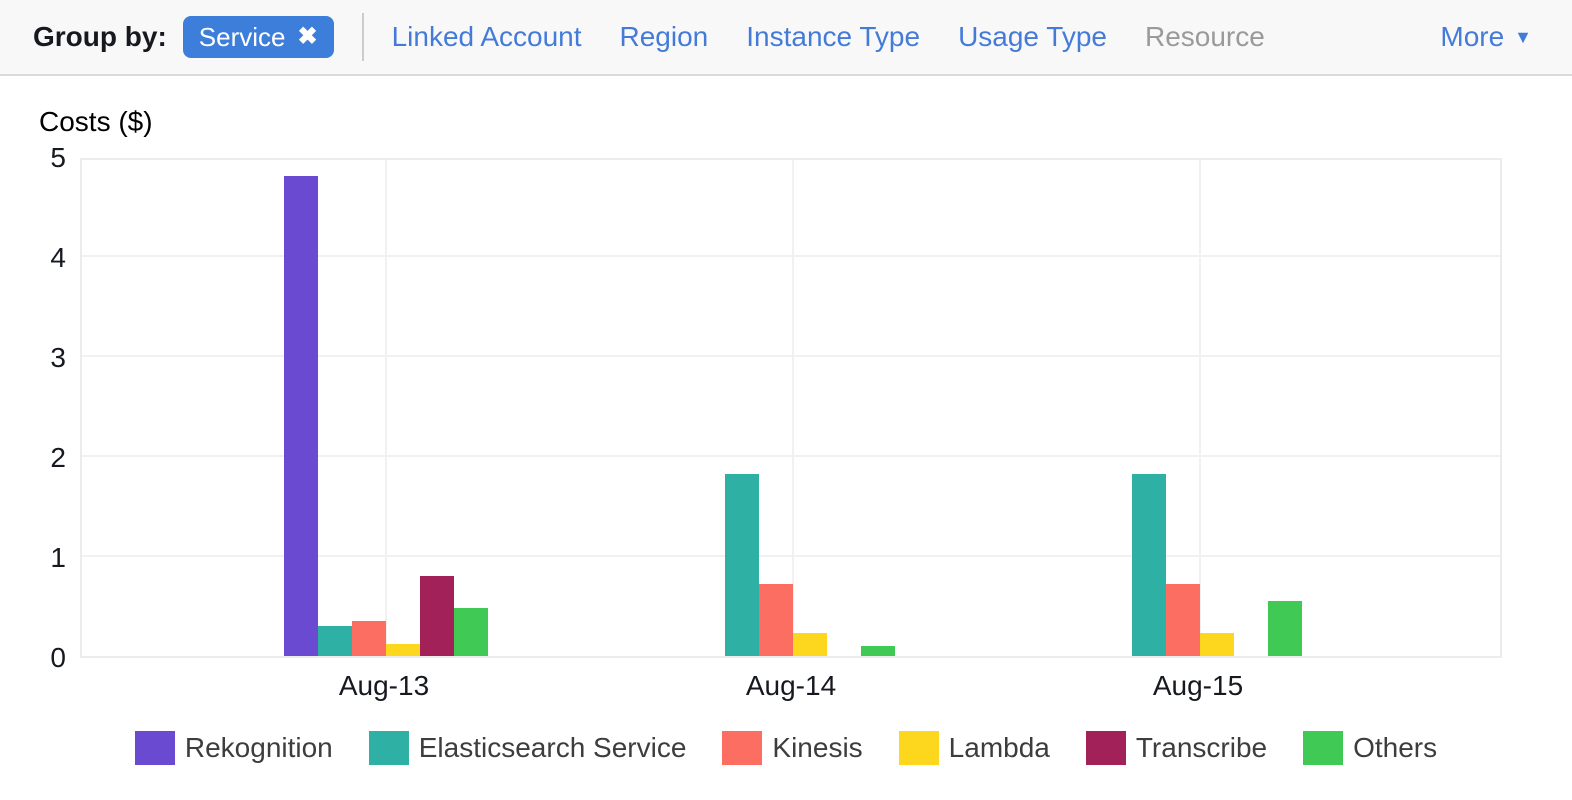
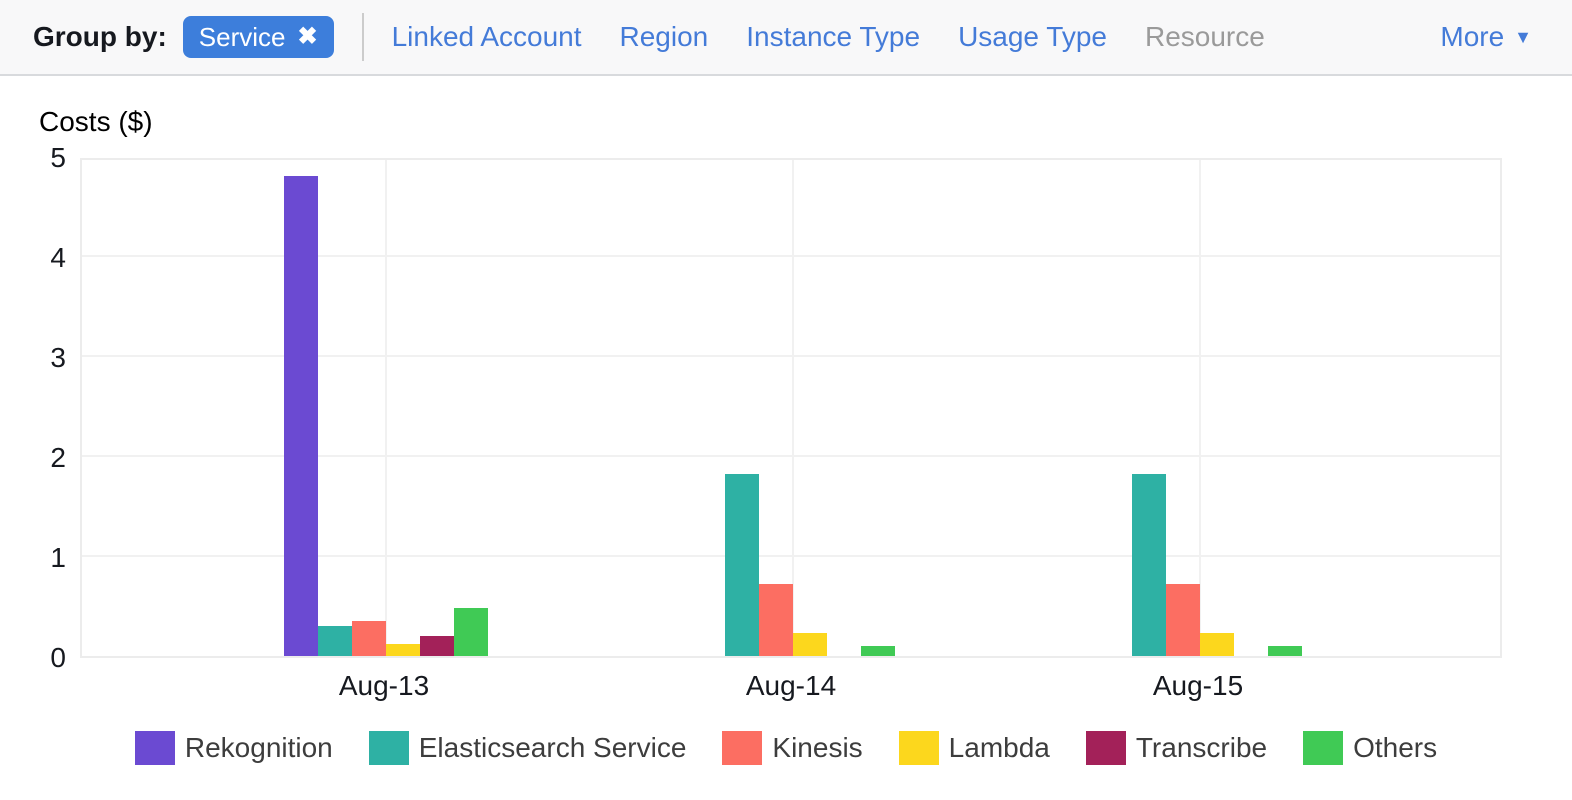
Transcribe/Aug-13: 0.8 -> 0.2
Others/Aug-15: 0.55 -> 0.10
